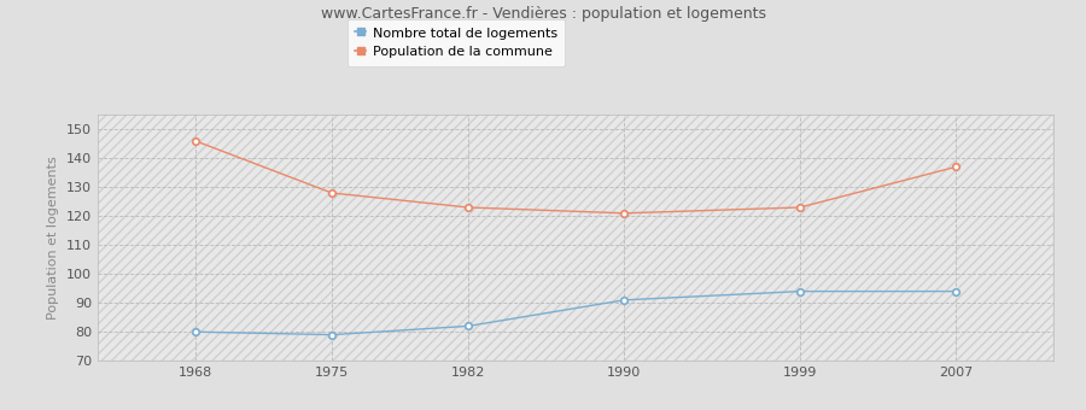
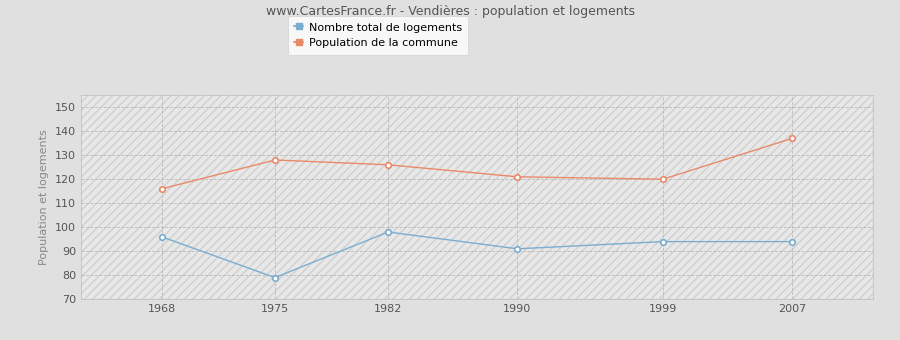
Nombre total de logements/1968: 80 -> 96
Population de la commune/1968: 146 -> 116
Nombre total de logements/1982: 82 -> 98
Population de la commune/1982: 123 -> 126
Population de la commune/1999: 123 -> 120
